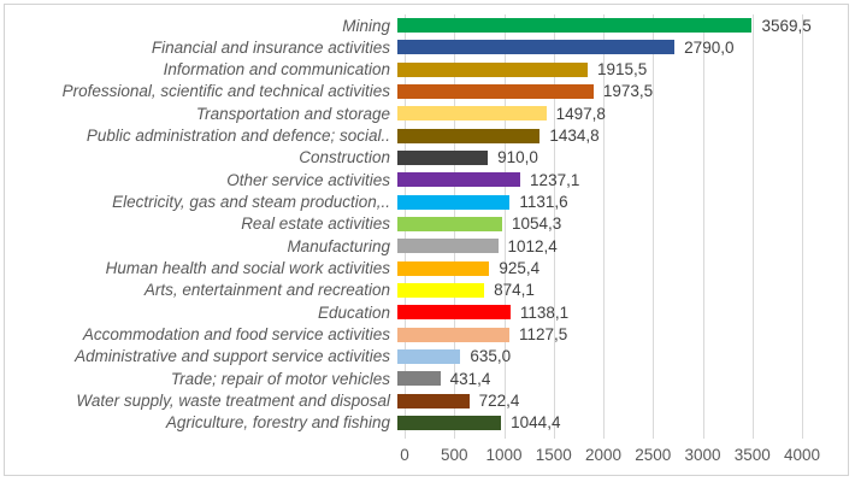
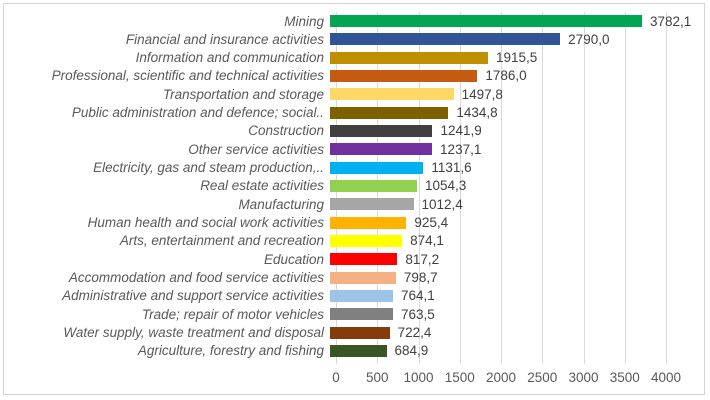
Mining: 3569,5 -> 3782,1
Professional, scientific and technical activities: 1973,5 -> 1786,0
Construction: 910,0 -> 1241,9
Education: 1138,1 -> 817,2
Accommodation and food service activities: 1127,5 -> 798,7
Administrative and support service activities: 635,0 -> 764,1
Trade; repair of motor vehicles: 431,4 -> 763,5
Agriculture, forestry and fishing: 1044,4 -> 684,9
